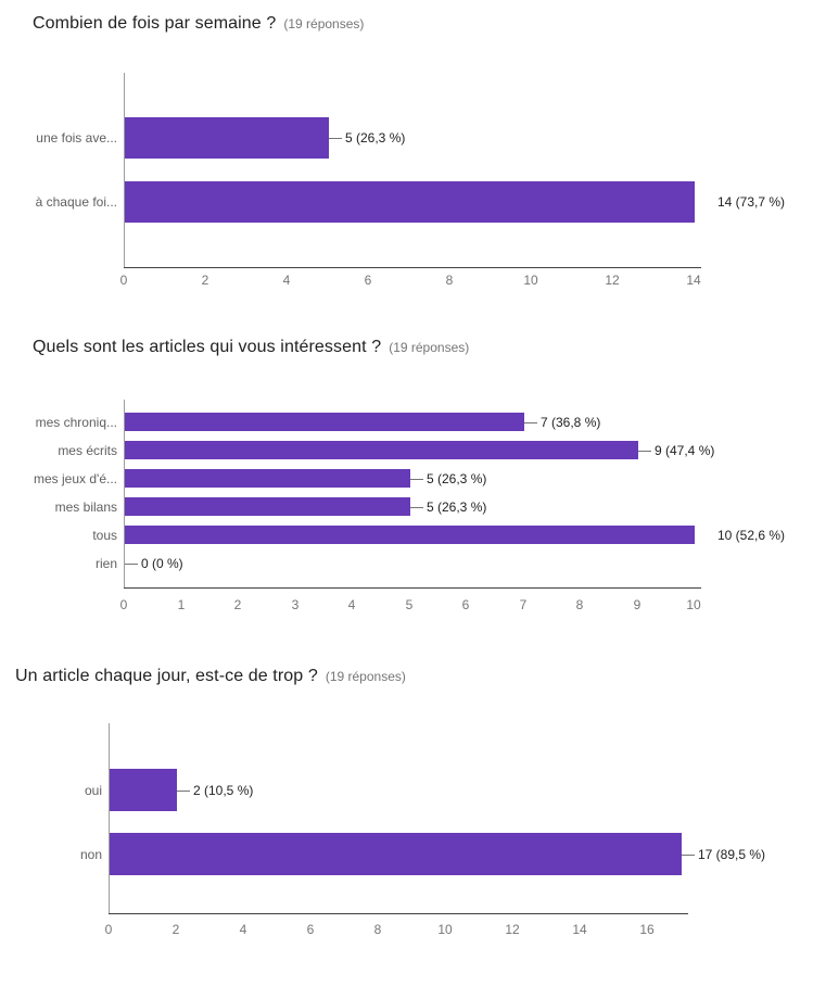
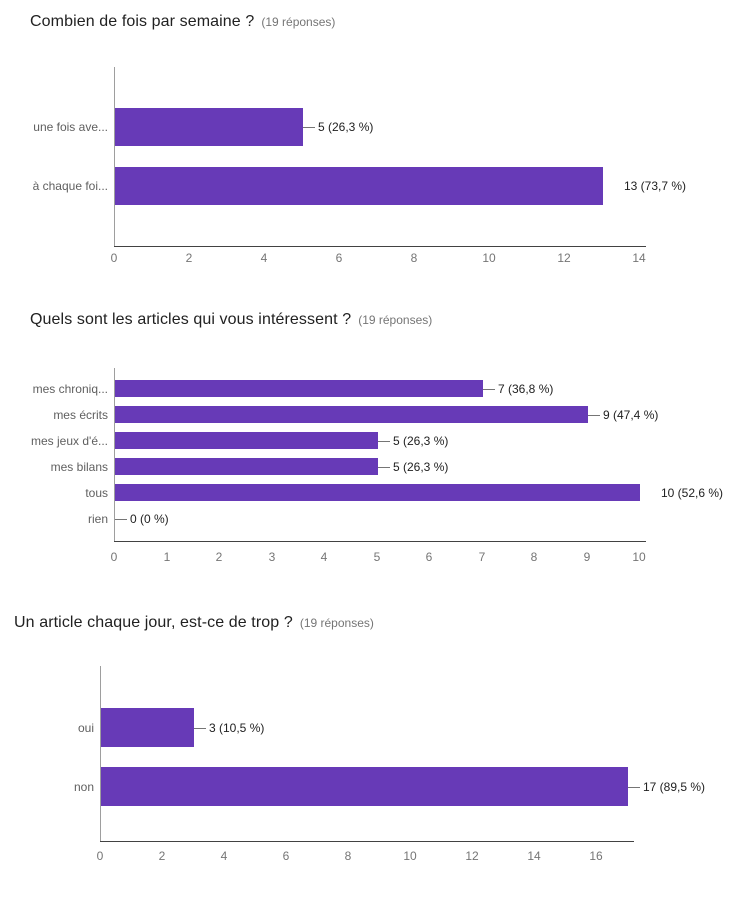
Combien de fois par semaine ?/à chaque foi...: 14 -> 13
Un article chaque jour, est-ce de trop ?/oui: 2 -> 3
